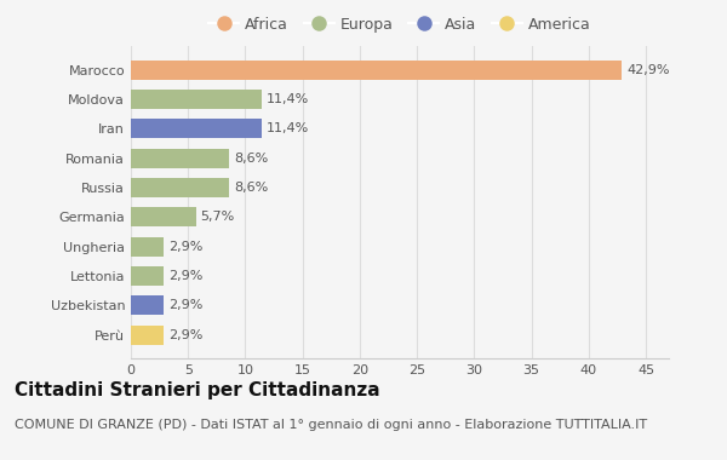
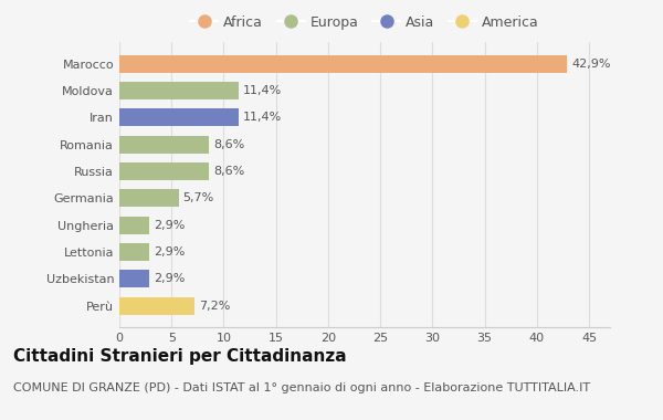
Perù: 2,9% -> 7,2%
